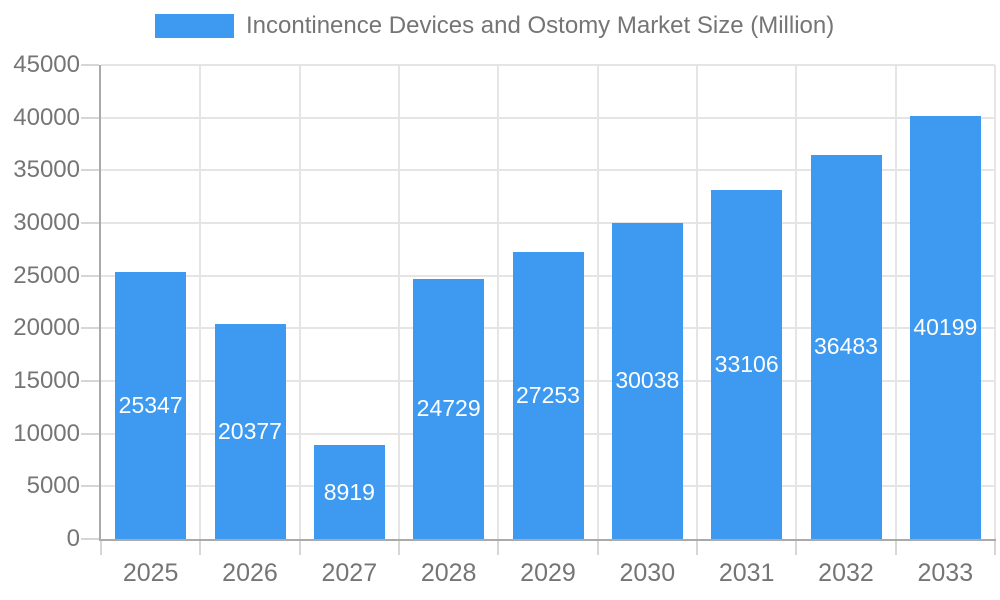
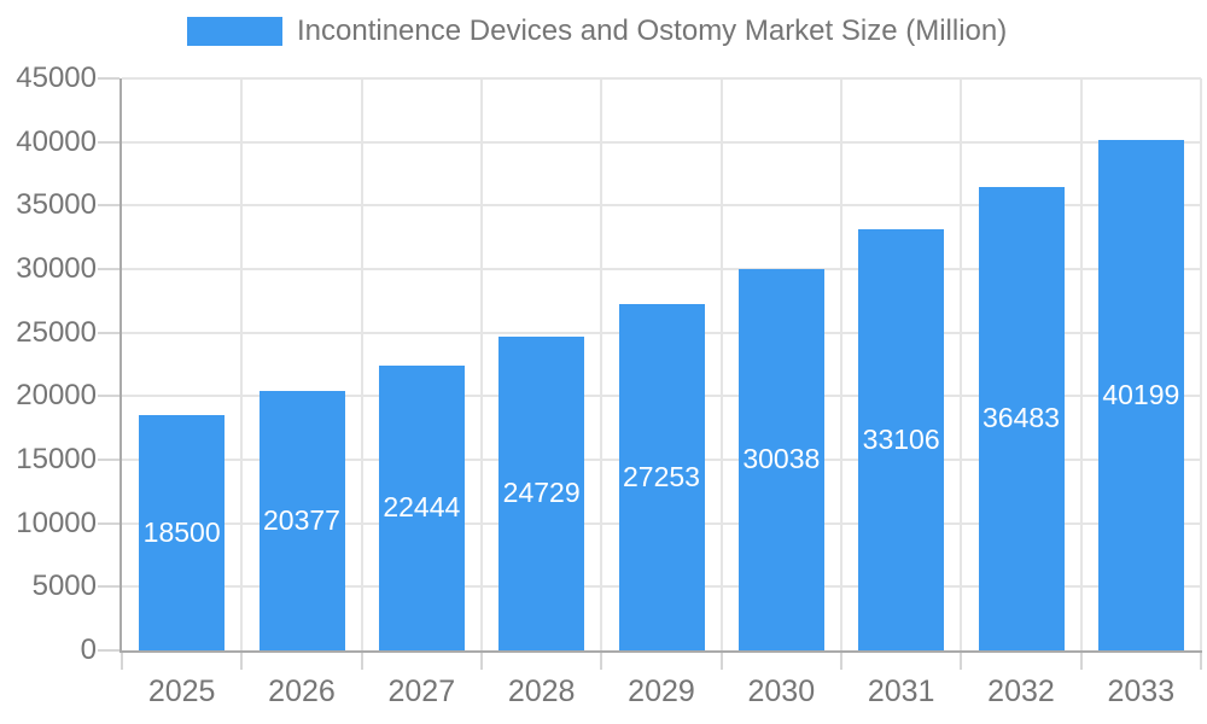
2025: 25347 -> 18500
2027: 8919 -> 22444
